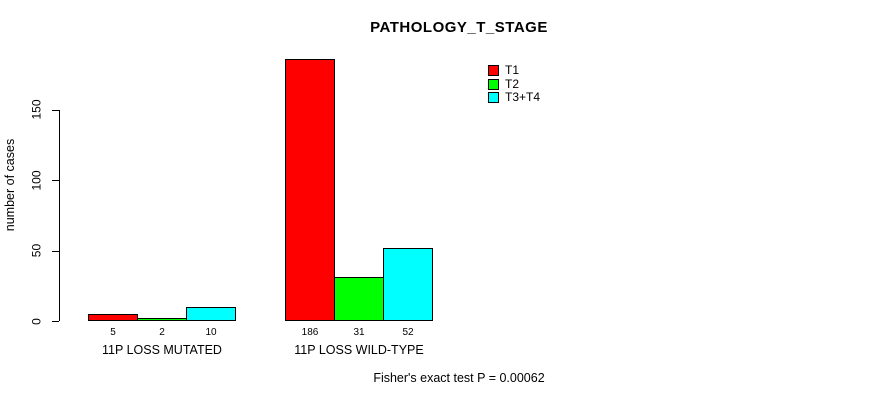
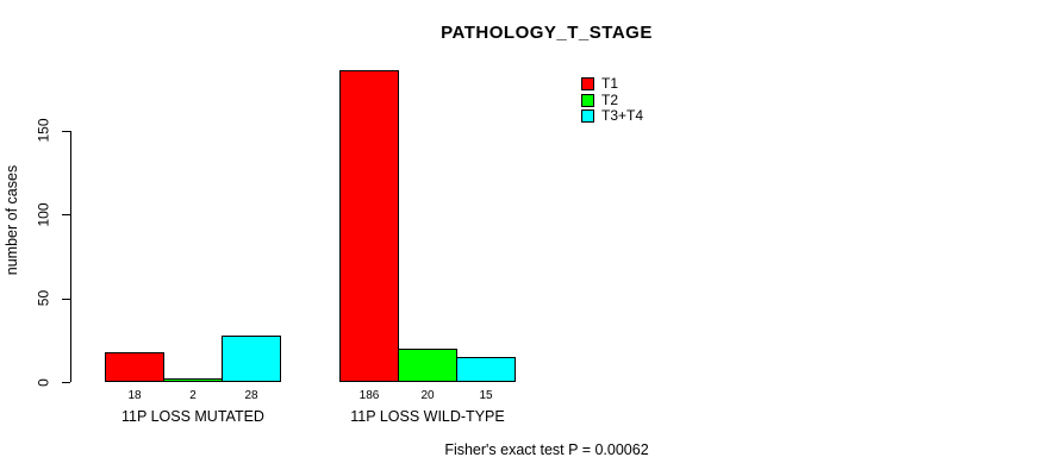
T1/11P LOSS MUTATED: 5 -> 18
T3+T4/11P LOSS MUTATED: 10 -> 28
T2/11P LOSS WILD-TYPE: 31 -> 20
T3+T4/11P LOSS WILD-TYPE: 52 -> 15
